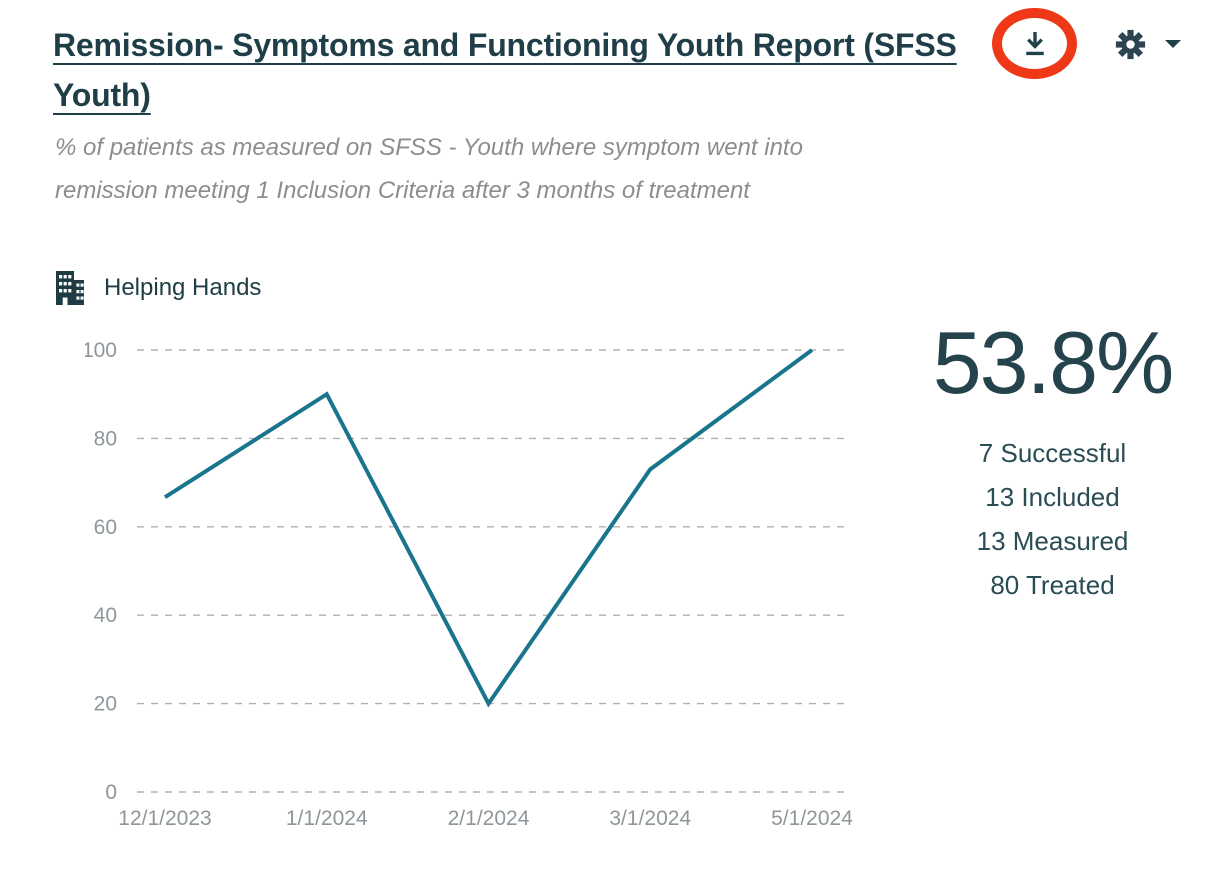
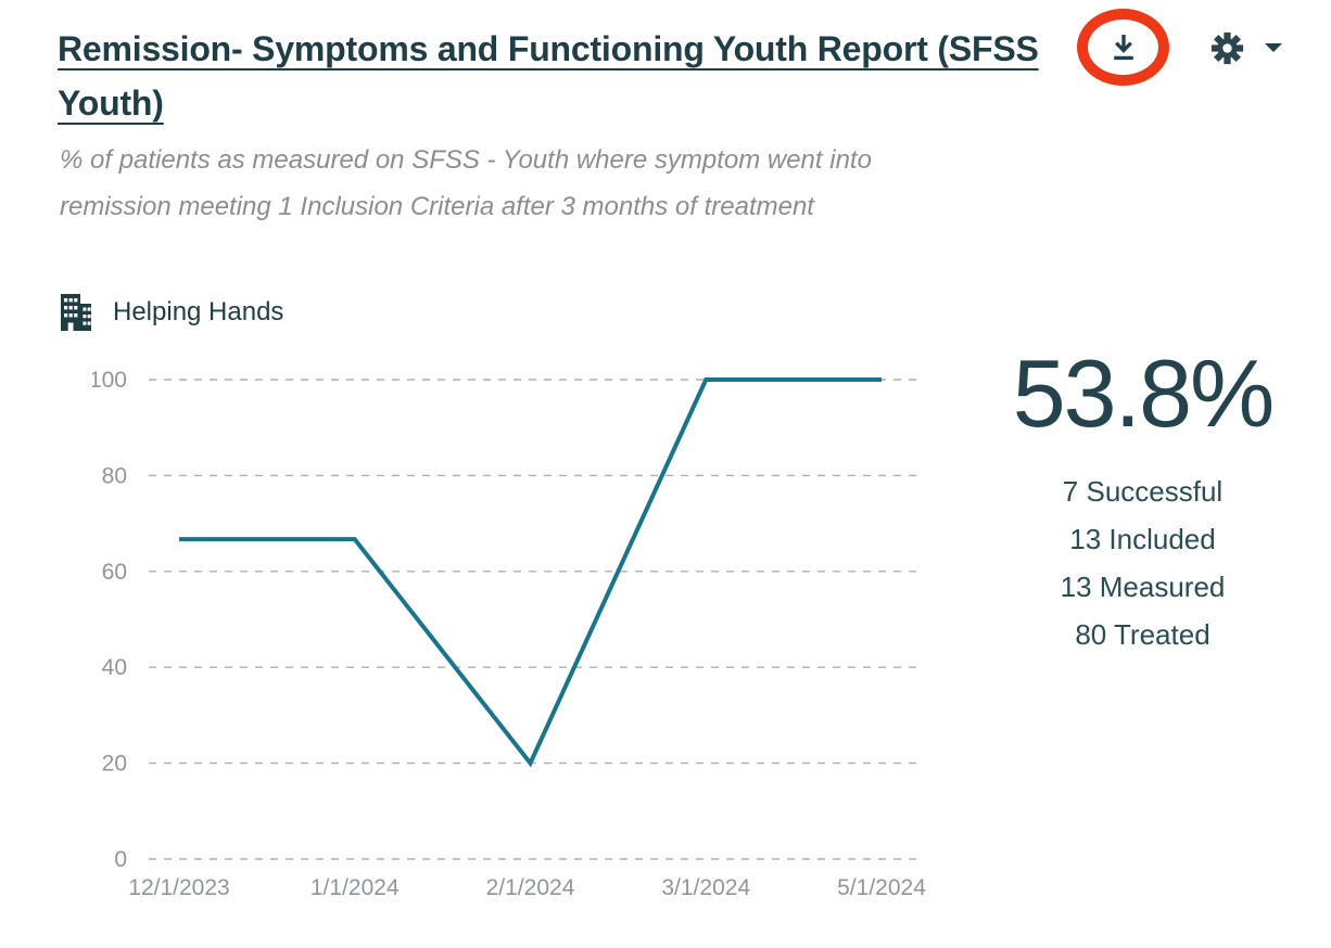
1/1/2024: 90 -> 67
3/1/2024: 73 -> 100
